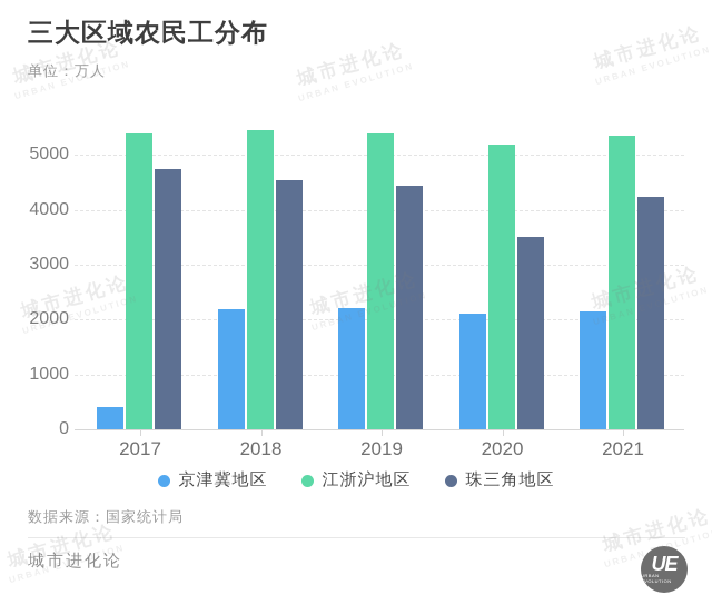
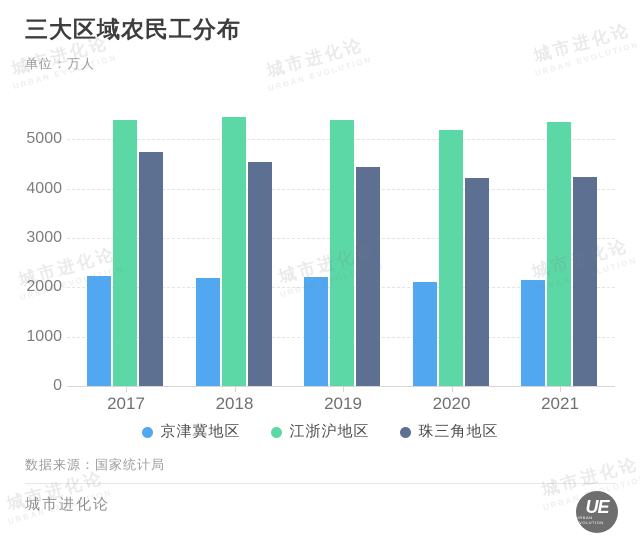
京津冀地区/2017: 400 -> 2200
珠三角地区/2020: 3500 -> 4200
